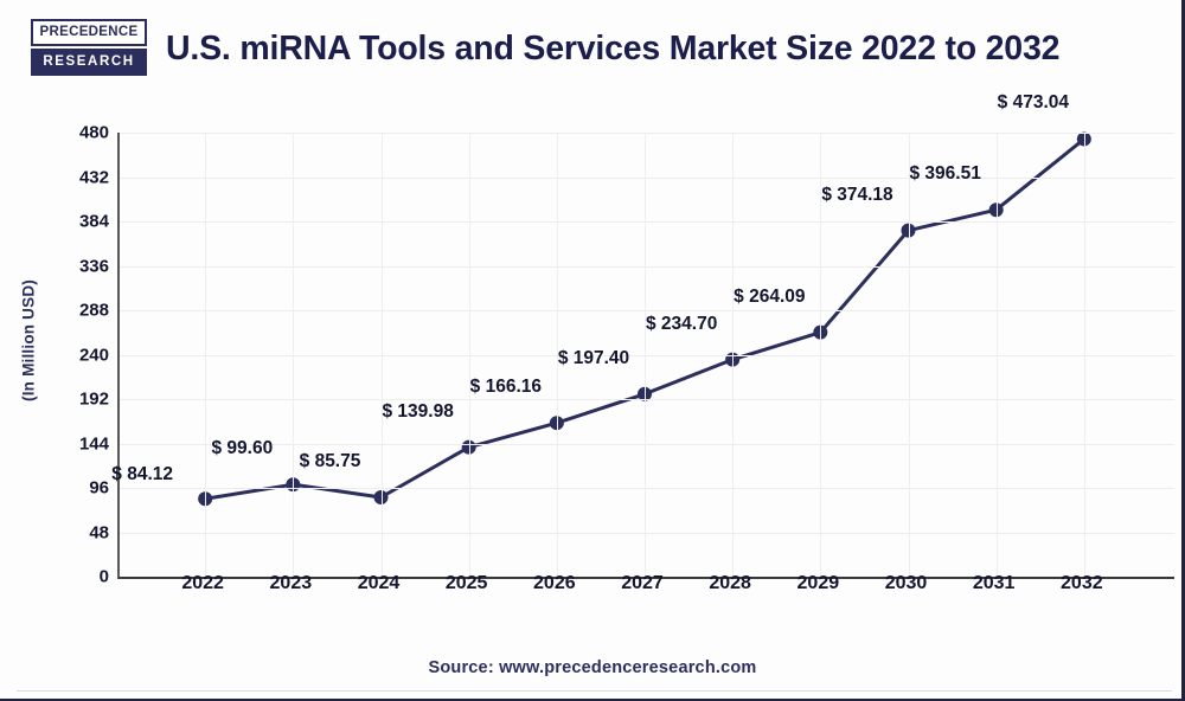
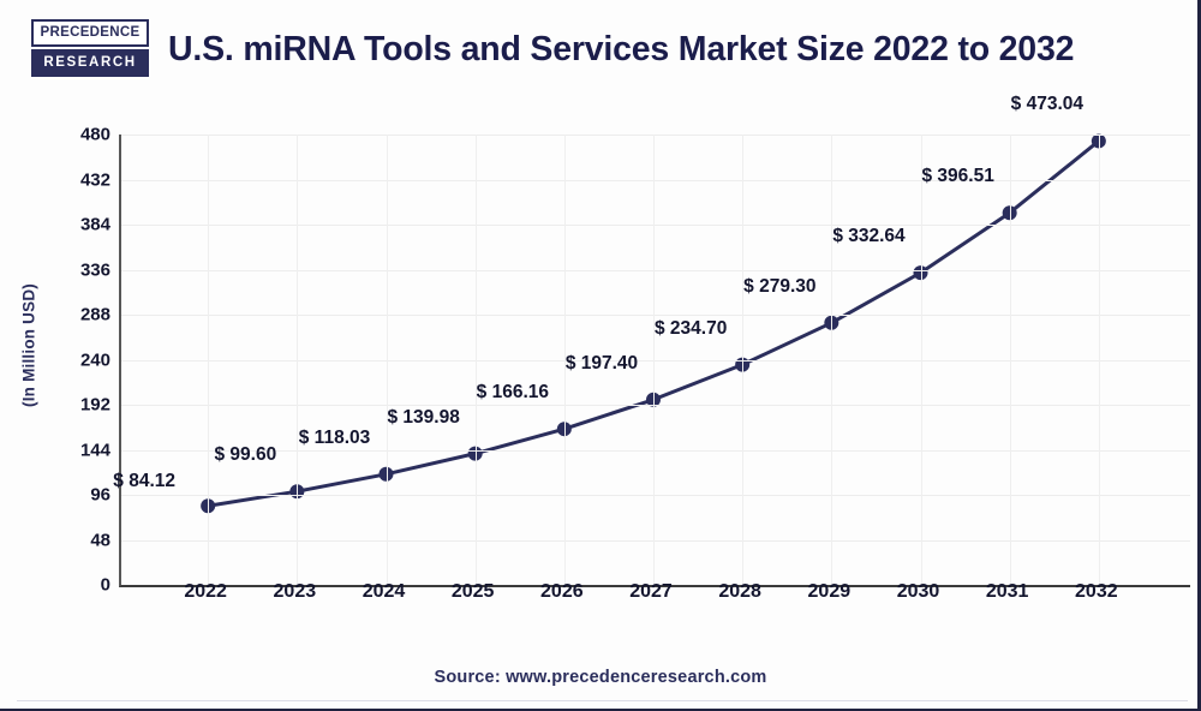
2024: 85.75 -> 118.03
2029: 264.09 -> 279.30
2030: 374.18 -> 332.64
